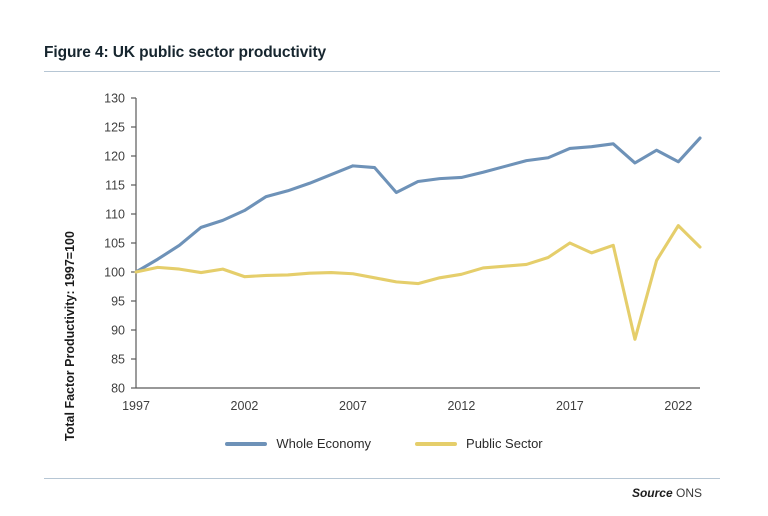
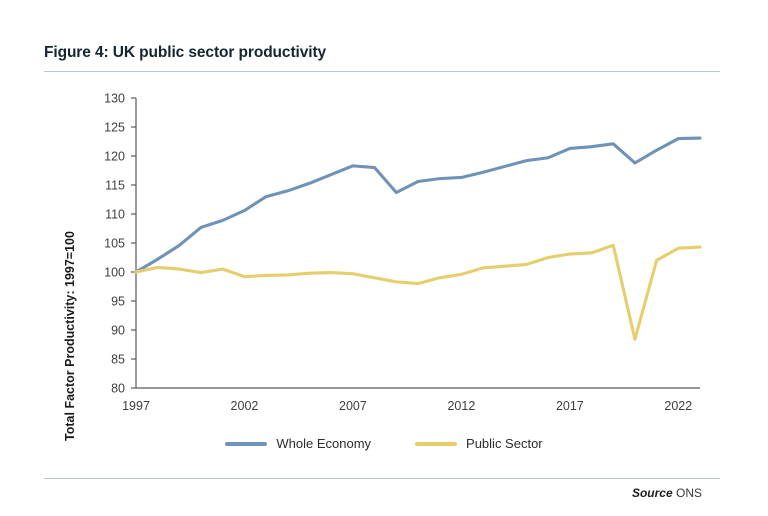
Public Sector/2017: 105 -> 103
Whole Economy/2022: 119 -> 123
Public Sector/2022: 108 -> 104
